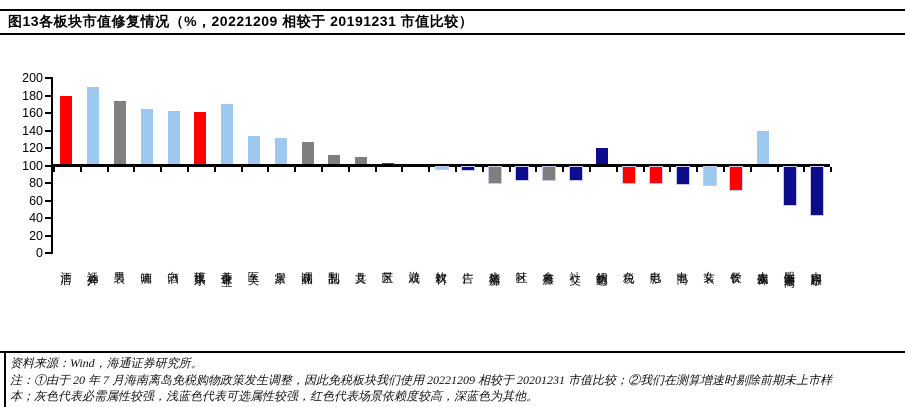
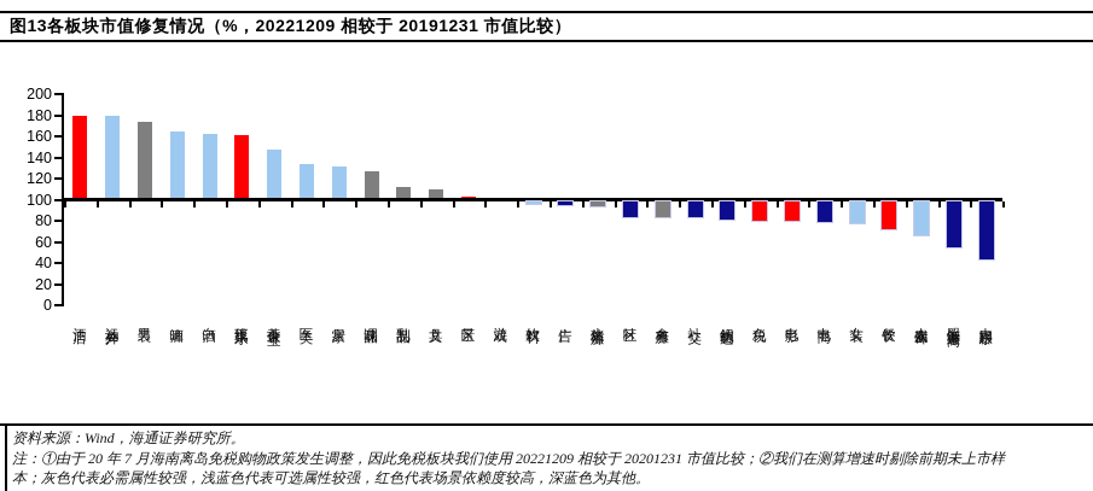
运动户外: 190 -> 180
黄金珠宝: 170 -> 150
生猪养殖: 80 -> 90
纺织制造: 120 -> 80
大众服饰: 140 -> 70
